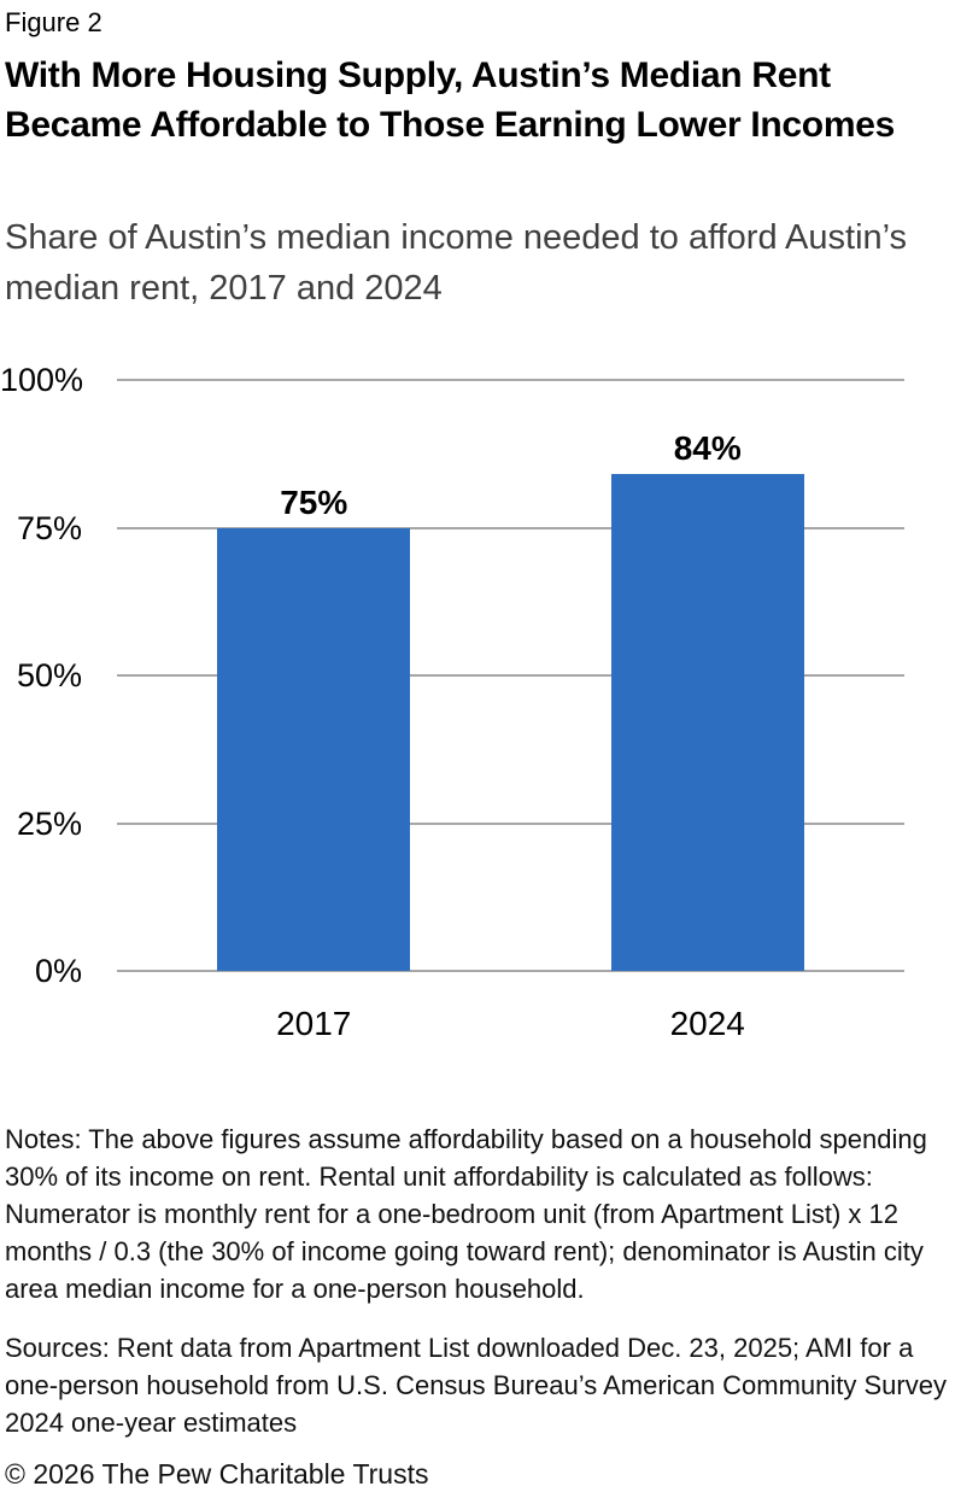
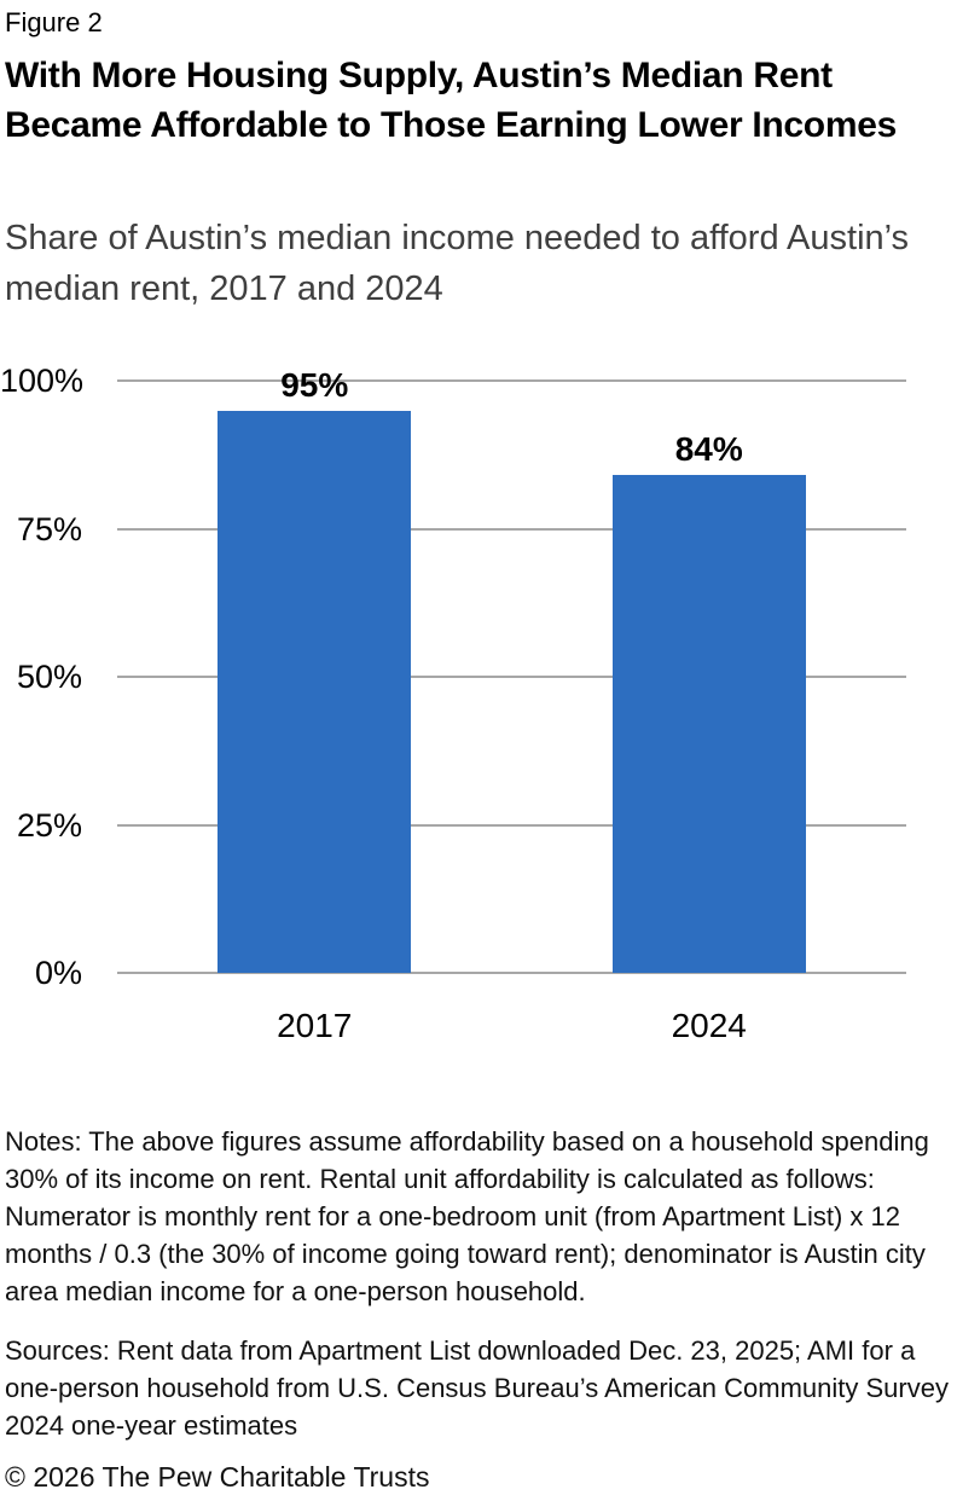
2017: 75% -> 95%
